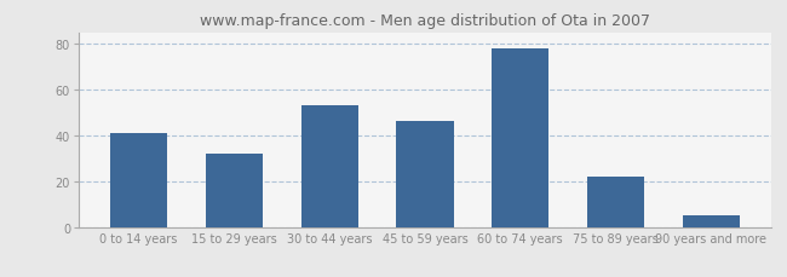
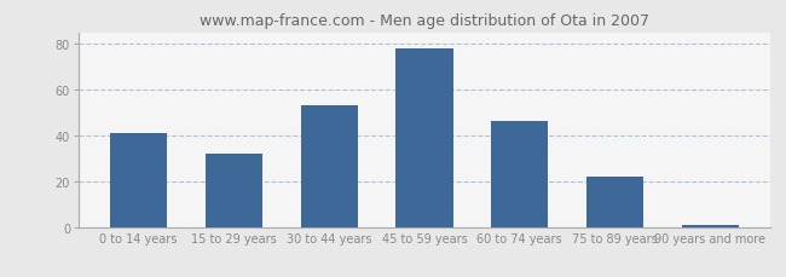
45 to 59 years: 46 -> 78
60 to 74 years: 78 -> 46
90 years and more: 5 -> 1
